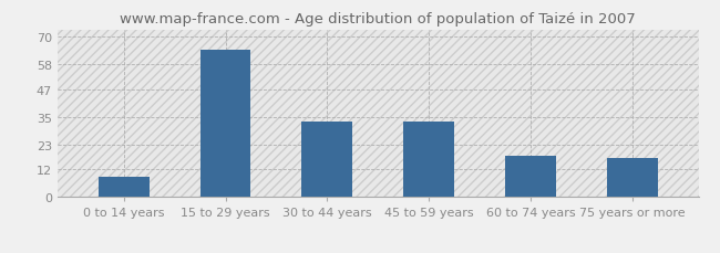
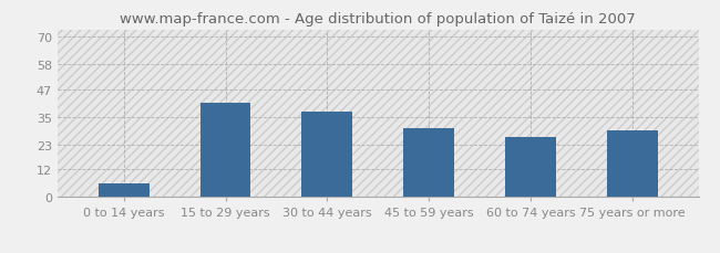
0 to 14 years: 9 -> 6
15 to 29 years: 64 -> 41
30 to 44 years: 33 -> 37
45 to 59 years: 33 -> 30
60 to 74 years: 18 -> 26
75 years or more: 17 -> 29
